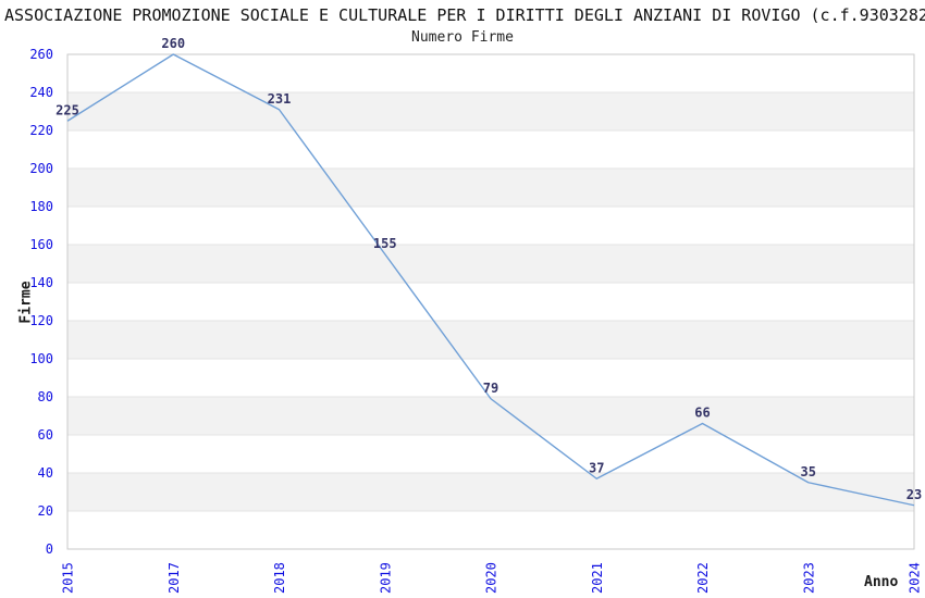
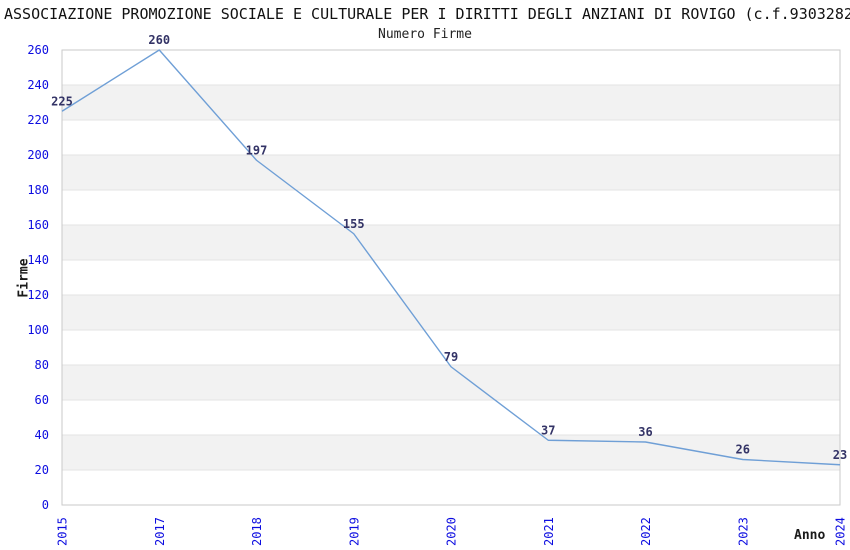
2018: 231 -> 197
2022: 66 -> 36
2023: 35 -> 26
